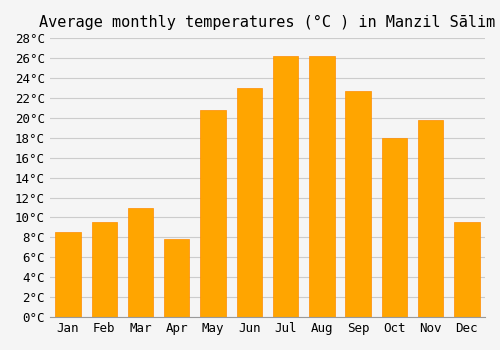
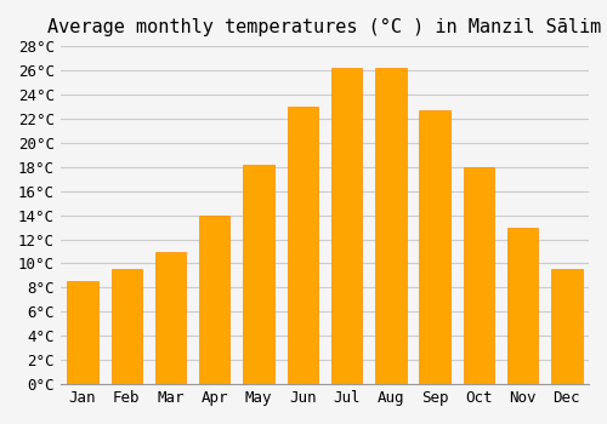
Apr: 7.8°C -> 14.0°C
May: 20.8°C -> 18.2°C
Nov: 19.8°C -> 13.0°C
